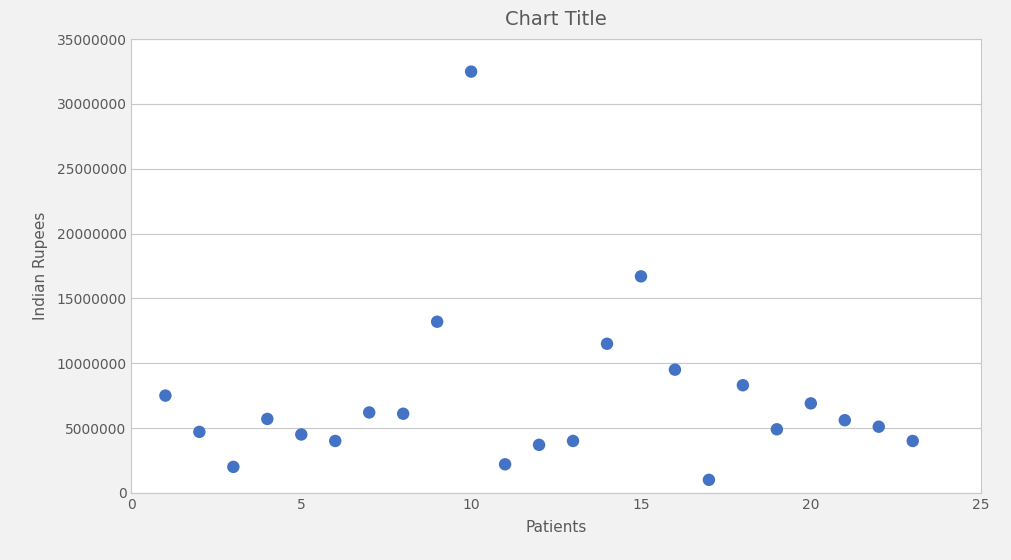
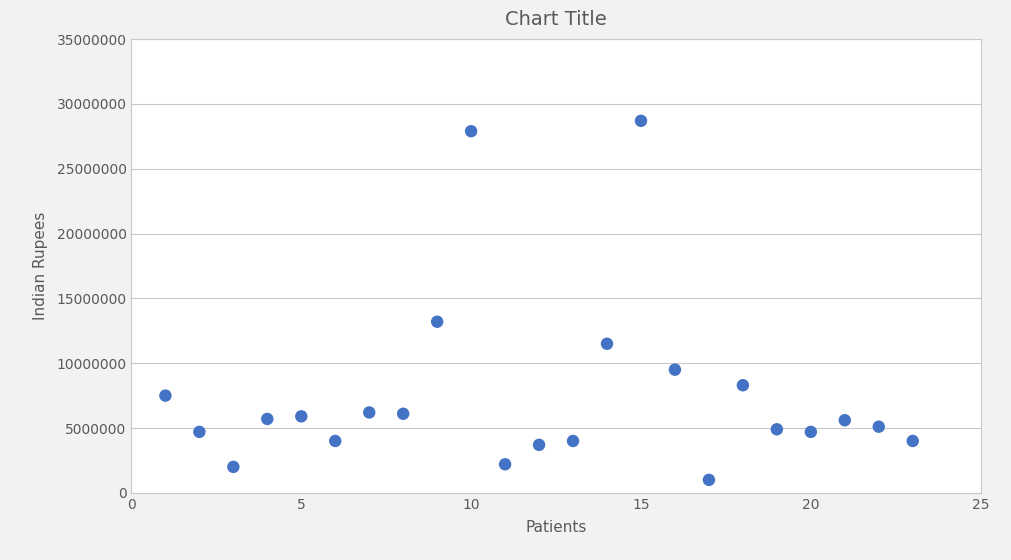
5: 4500000 -> 5900000
10: 32500000 -> 27900000
15: 16700000 -> 28700000
20: 6900000 -> 4700000
